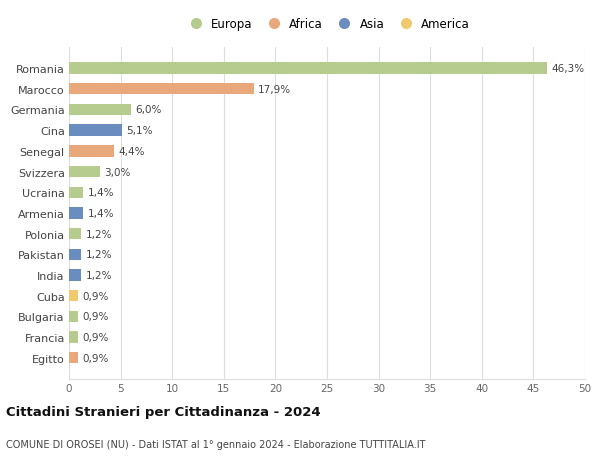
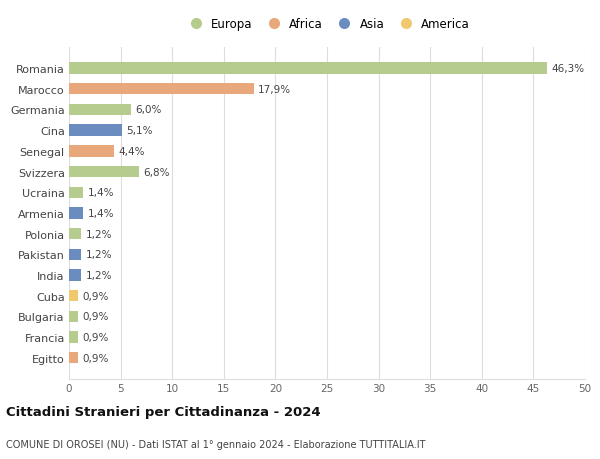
Svizzera: 3,0% -> 6,8%
